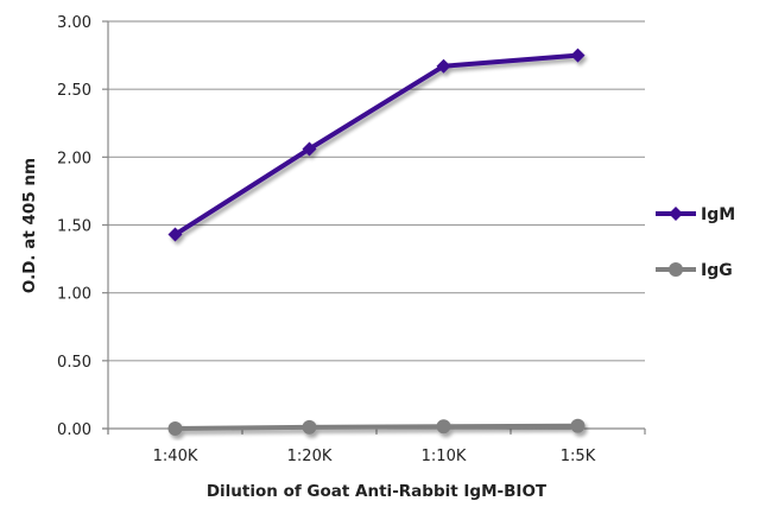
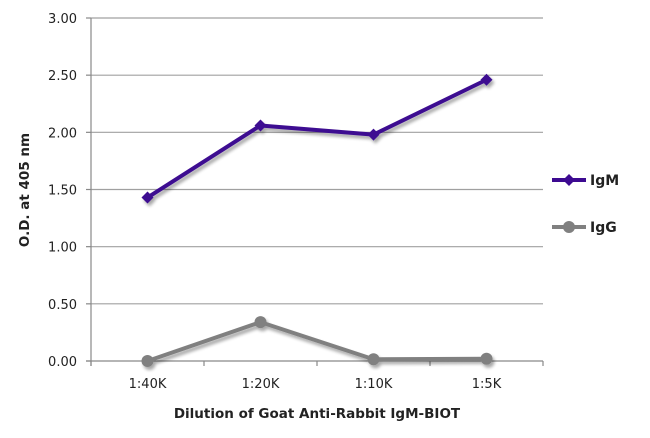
IgG/1:20K: 0.01 -> 0.34
IgM/1:10K: 2.67 -> 1.98
IgM/1:5K: 2.75 -> 2.46
